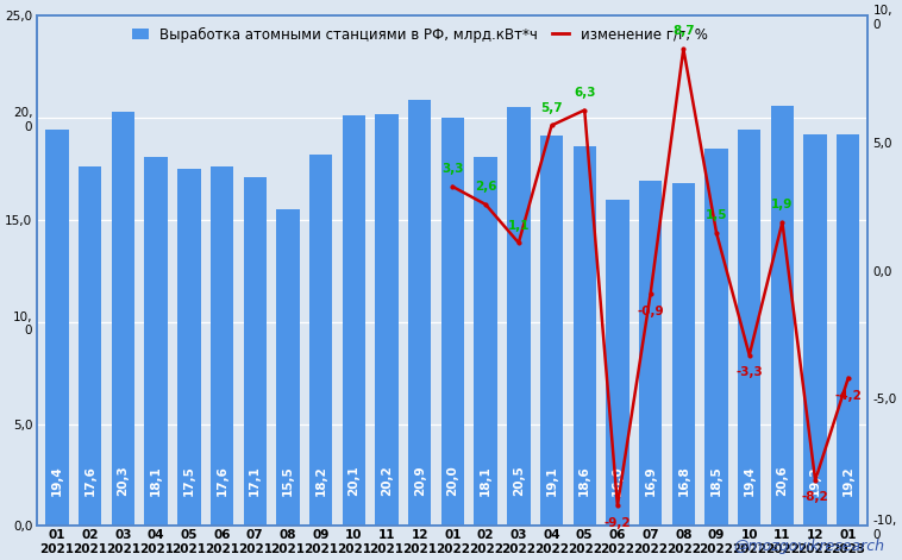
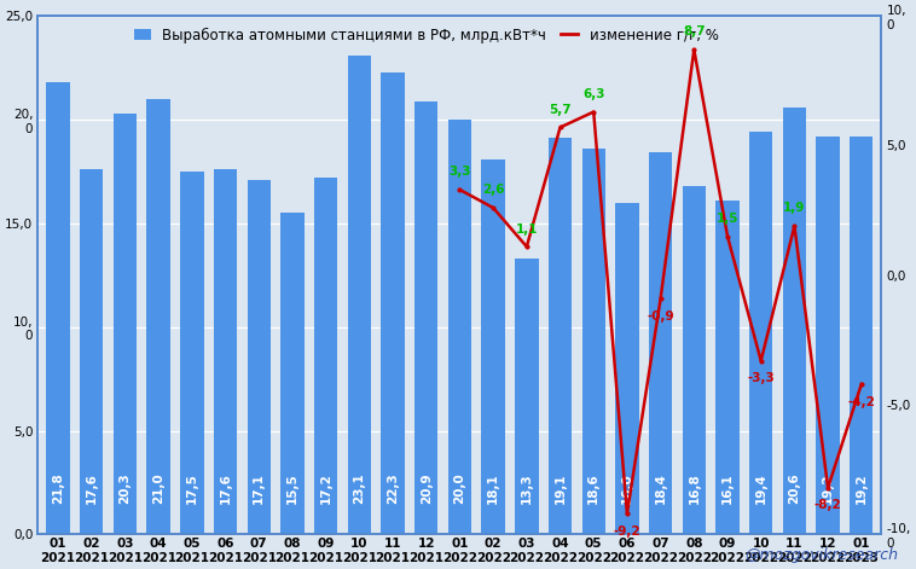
Выработка атомными станциями в РФ, млрд.кВт*ч/01 2021: 19,4 -> 21,8
Выработка атомными станциями в РФ, млрд.кВт*ч/04 2021: 18,1 -> 21,0
Выработка атомными станциями в РФ, млрд.кВт*ч/09 2021: 18,2 -> 17,2
Выработка атомными станциями в РФ, млрд.кВт*ч/10 2021: 20,1 -> 23,1
Выработка атомными станциями в РФ, млрд.кВт*ч/11 2021: 20,2 -> 22,3
Выработка атомными станциями в РФ, млрд.кВт*ч/03 2022: 20,5 -> 13,3
Выработка атомными станциями в РФ, млрд.кВт*ч/07 2022: 16,9 -> 18,4
Выработка атомными станциями в РФ, млрд.кВт*ч/09 2022: 18,5 -> 16,1
